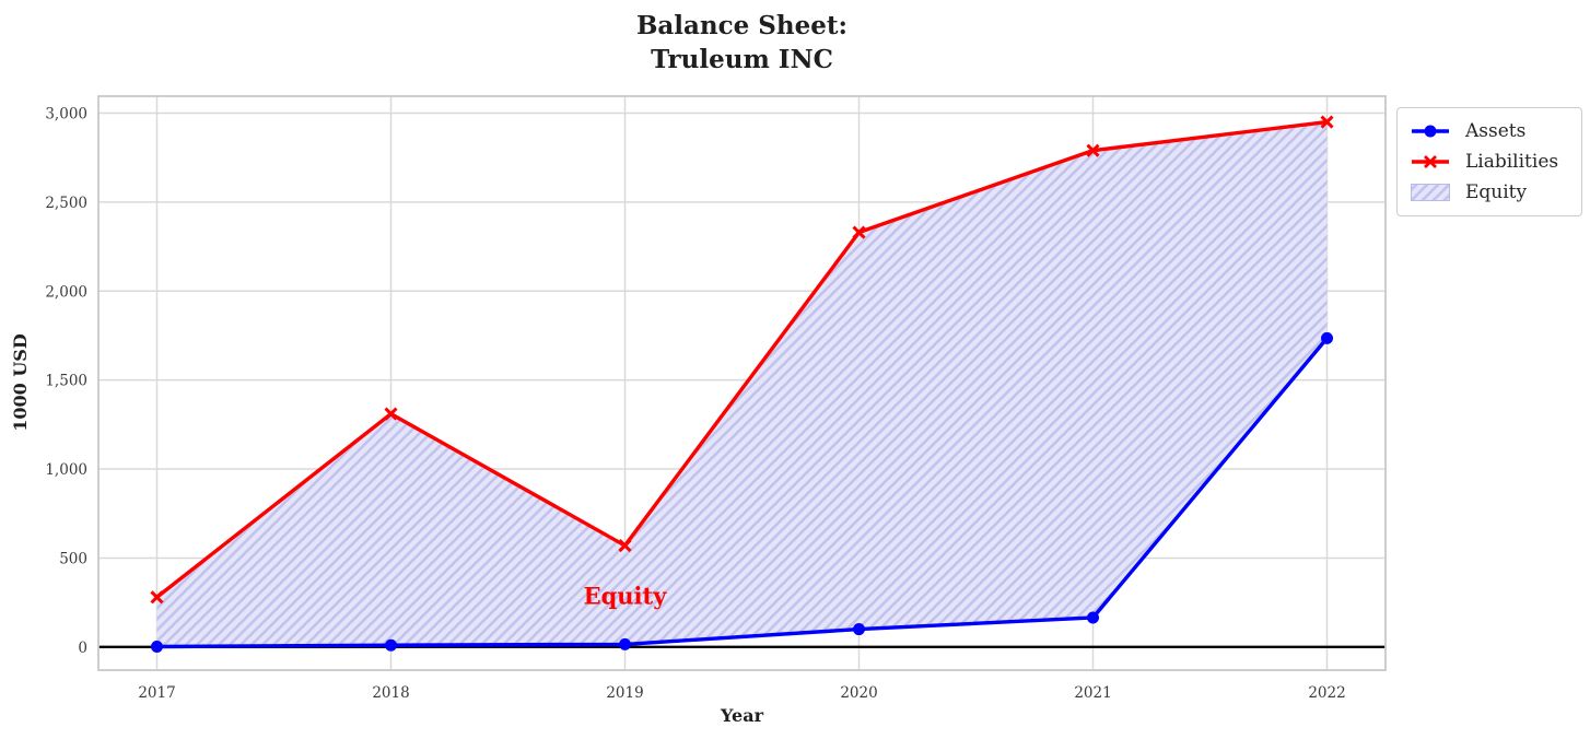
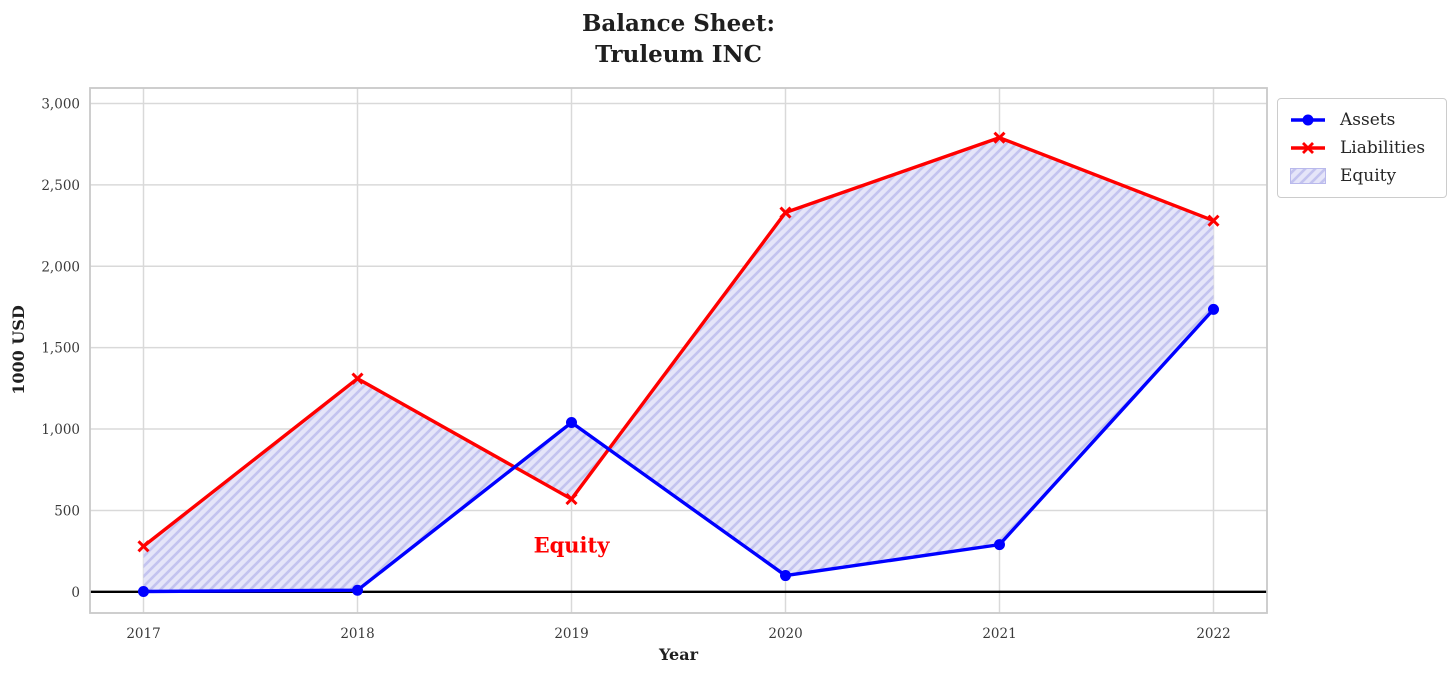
Assets/2019: 20 -> 1040
Assets/2021: 160 -> 290
Liabilities/2022: 2950 -> 2280
